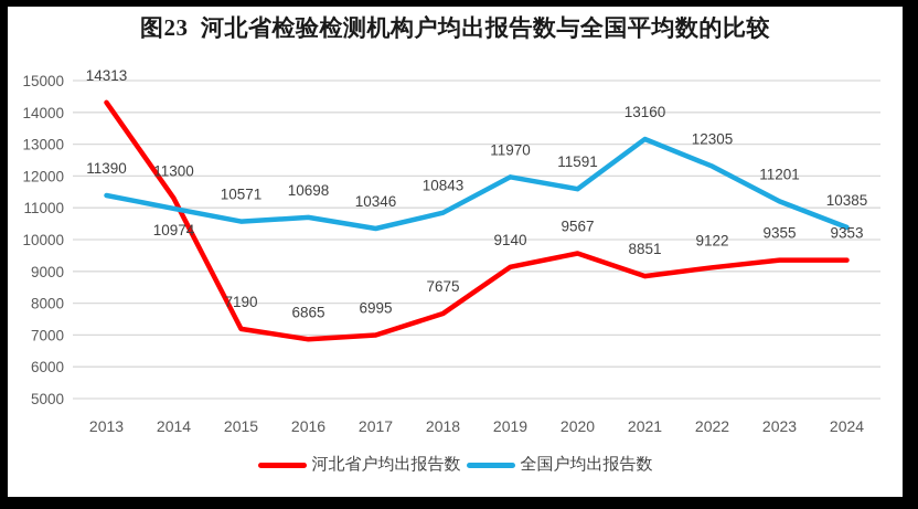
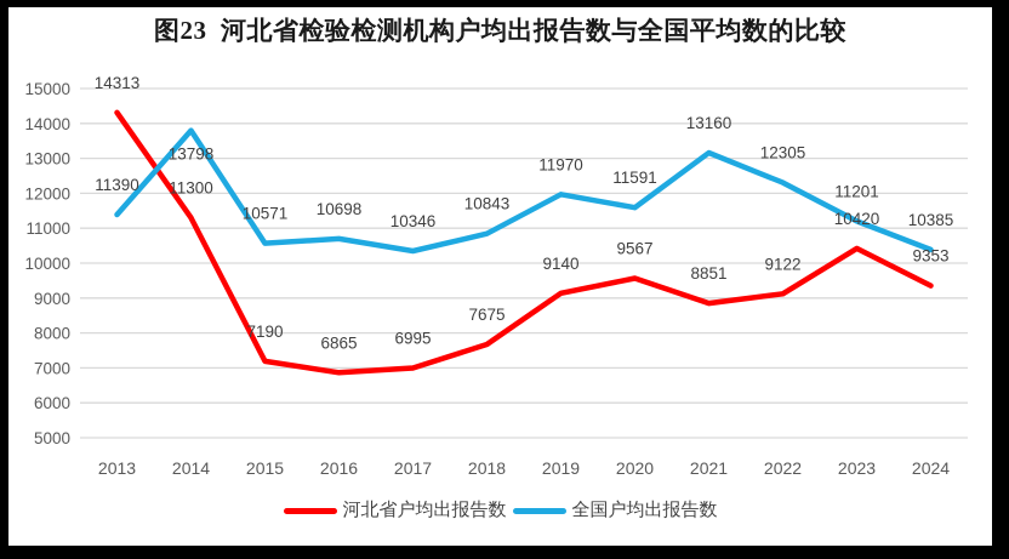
全国户均出报告数/2014: 10974 -> 13798
河北省户均出报告数/2023: 9355 -> 10420
